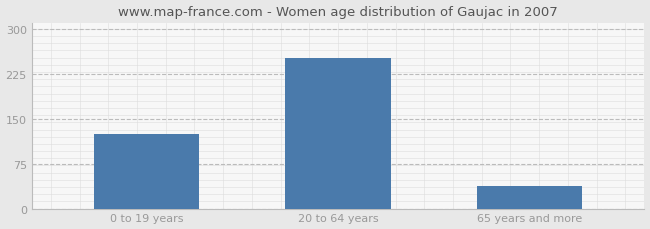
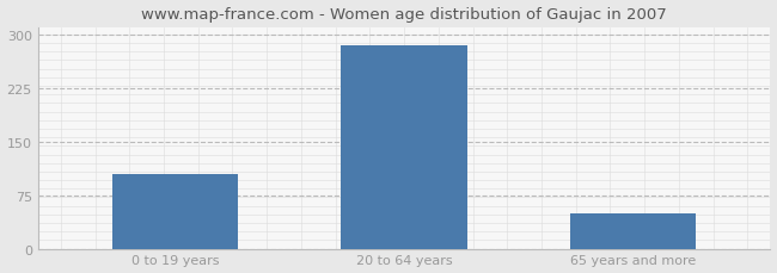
0 to 19 years: 124 -> 105
20 to 64 years: 252 -> 285
65 years and more: 38 -> 50
